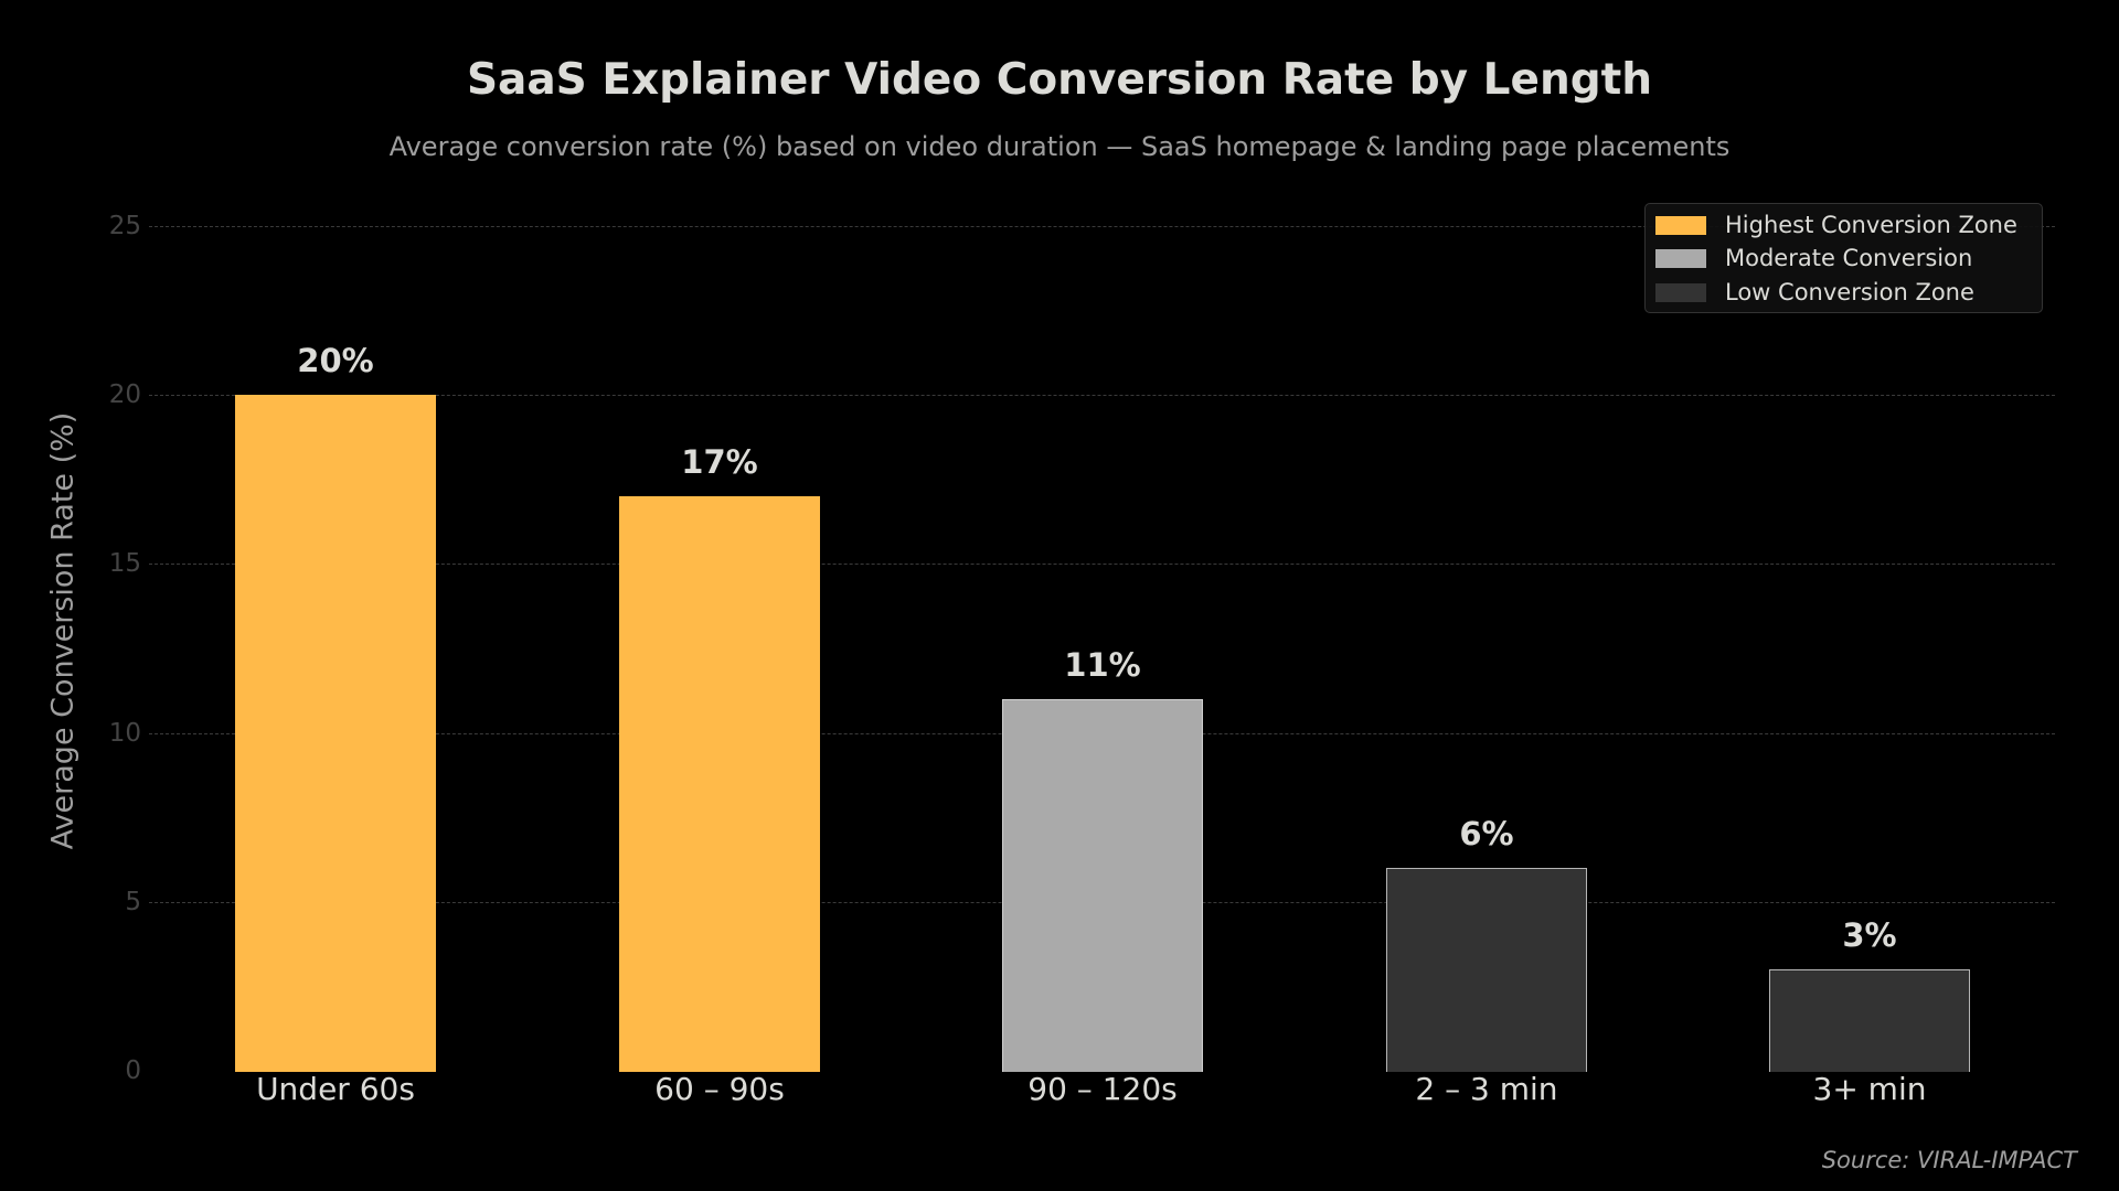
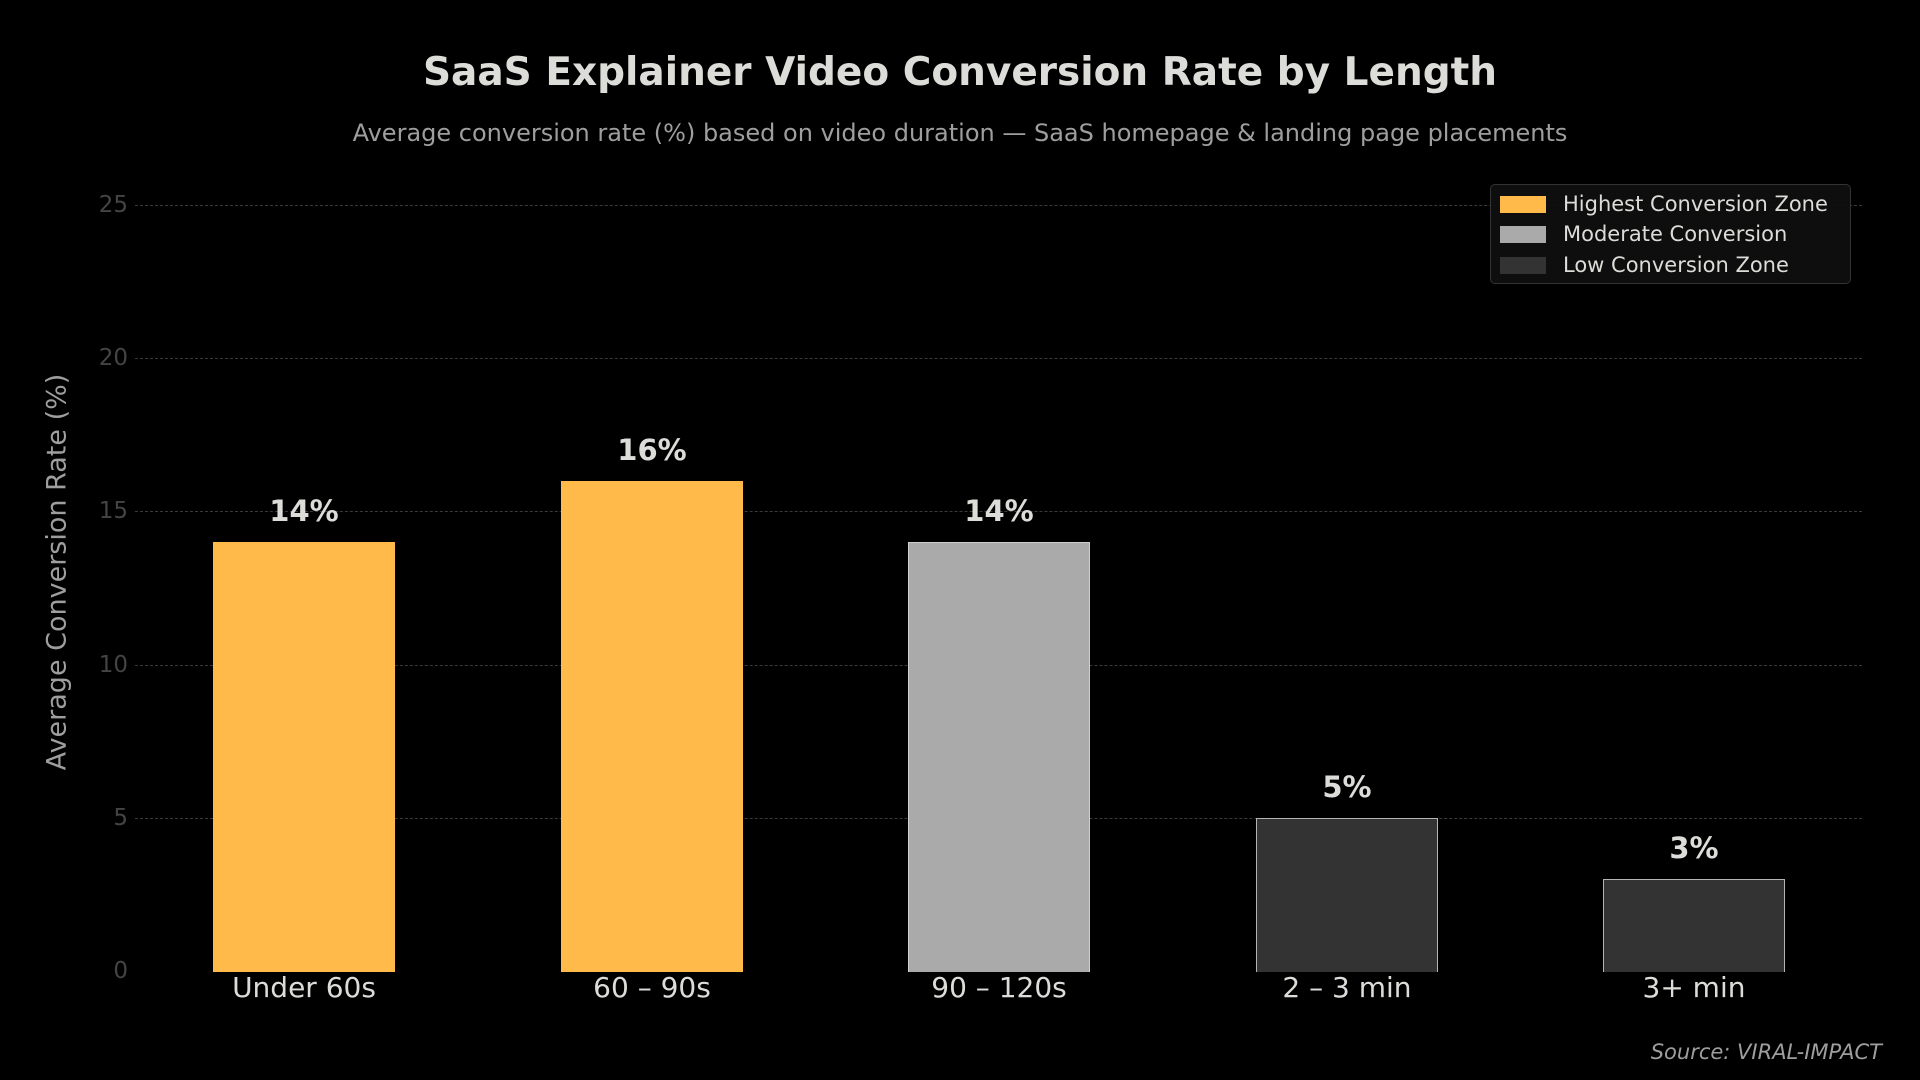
Under 60s: 20% -> 14%
60 – 90s: 17% -> 16%
90 – 120s: 11% -> 14%
2 – 3 min: 6% -> 5%
